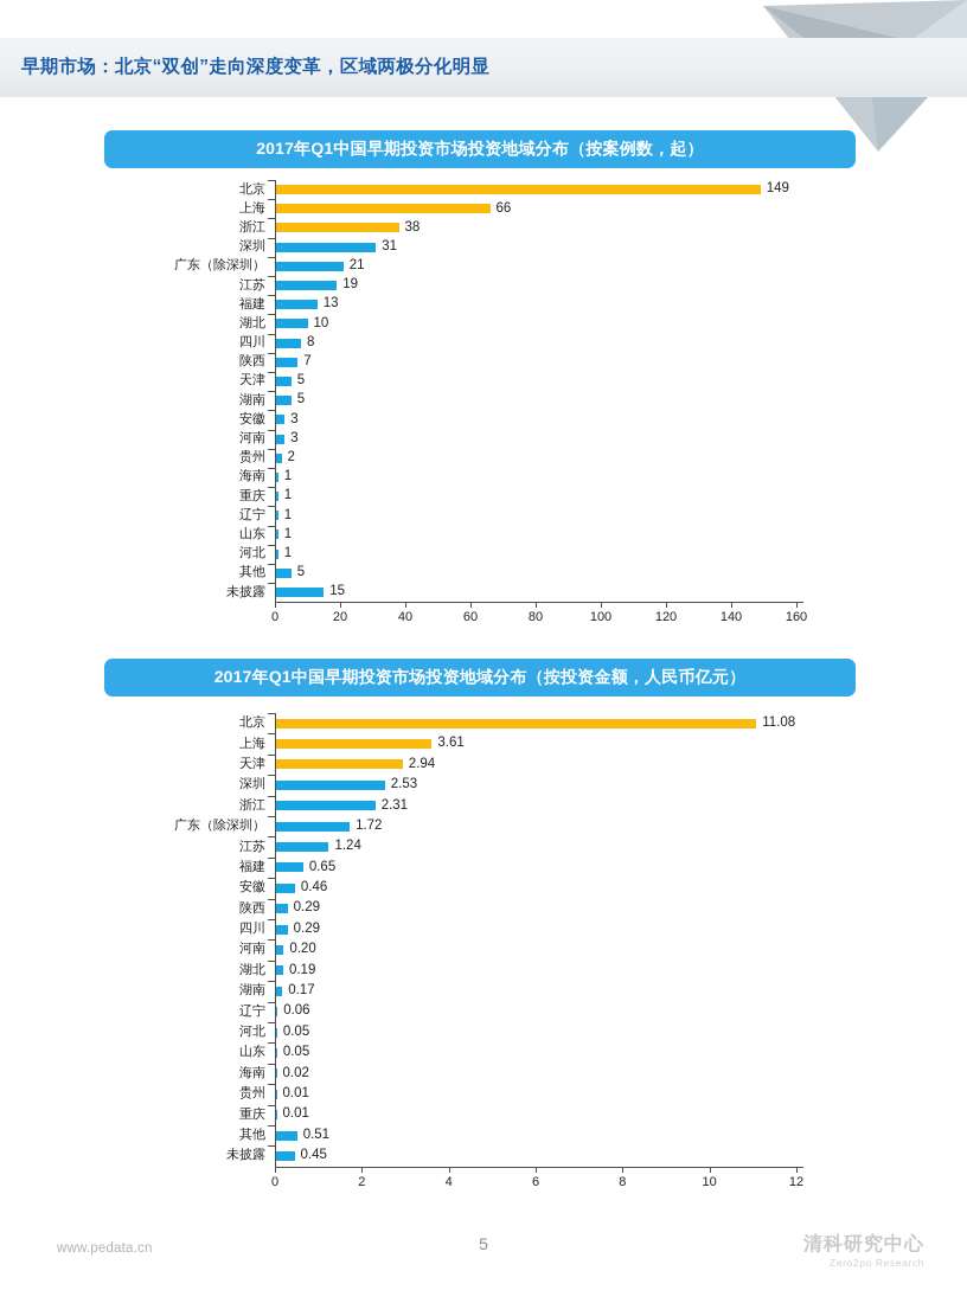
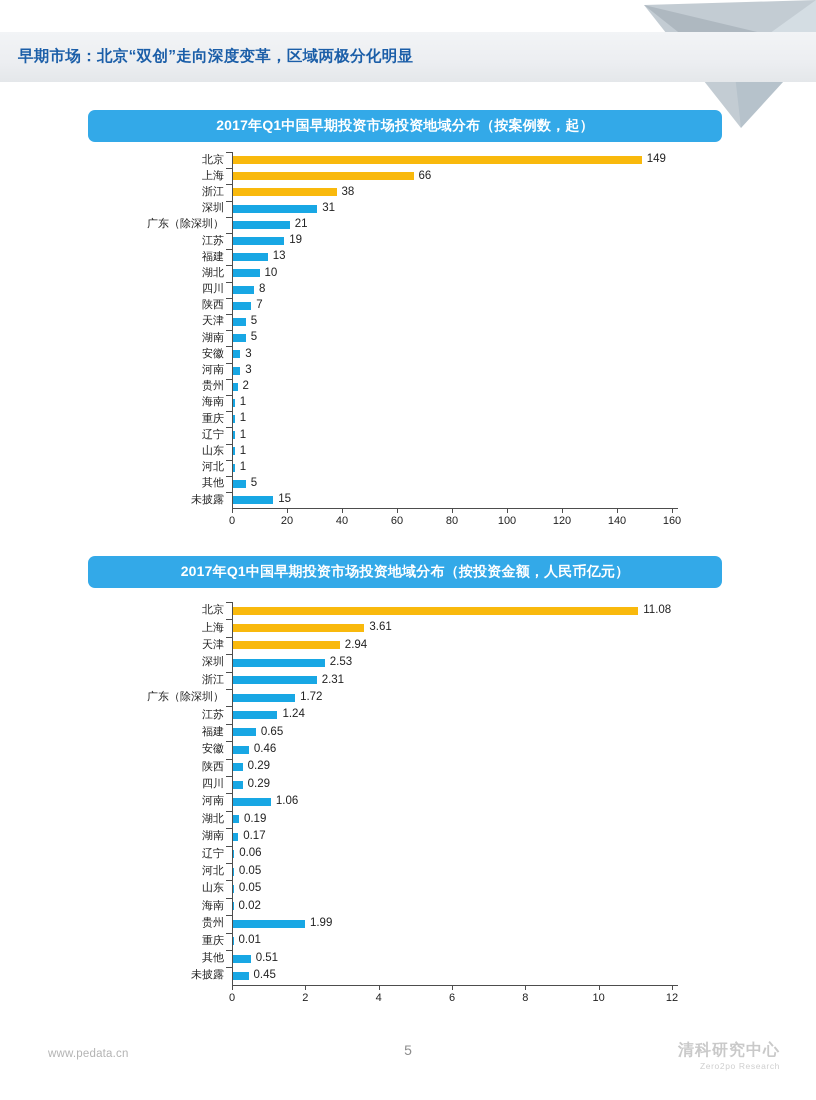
2017年Q1中国早期投资市场投资地域分布（按投资金额，人民币亿元）/河南: 0.20 -> 1.06
2017年Q1中国早期投资市场投资地域分布（按投资金额，人民币亿元）/贵州: 0.01 -> 1.99
